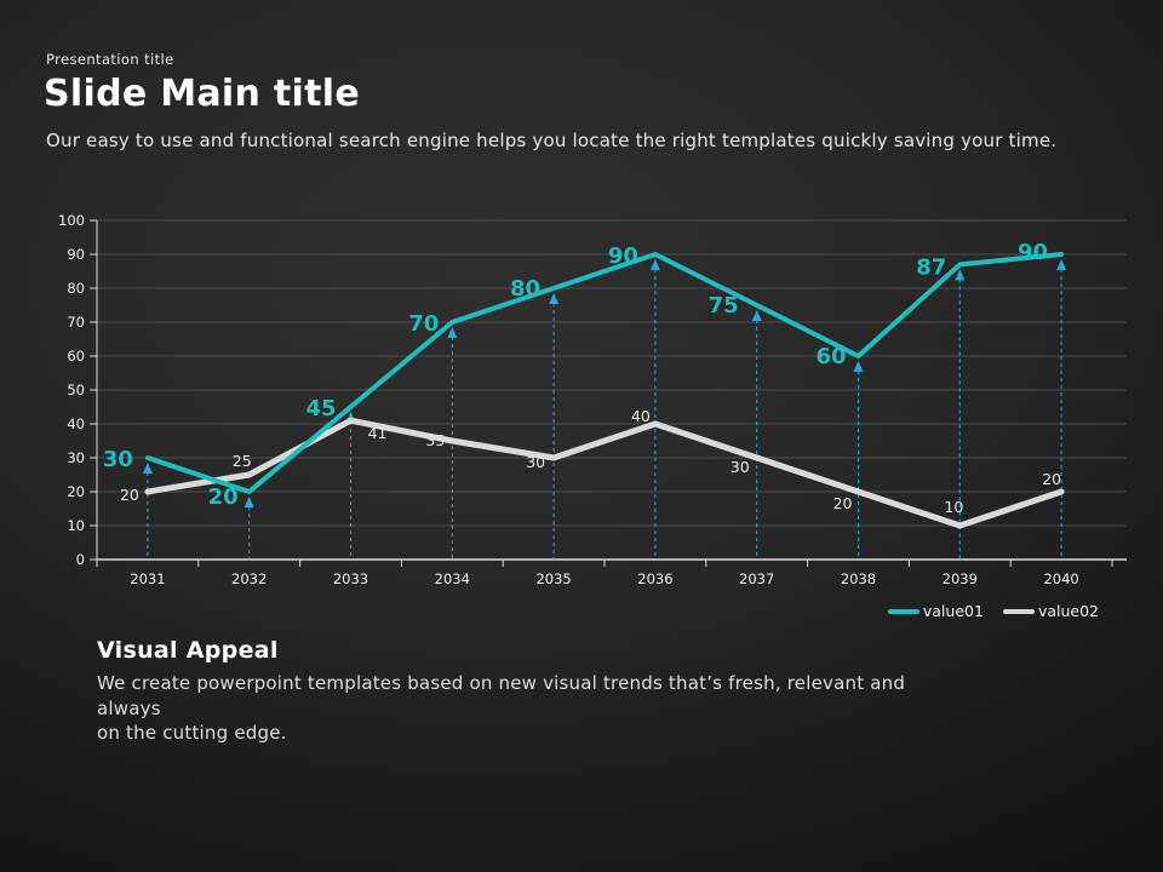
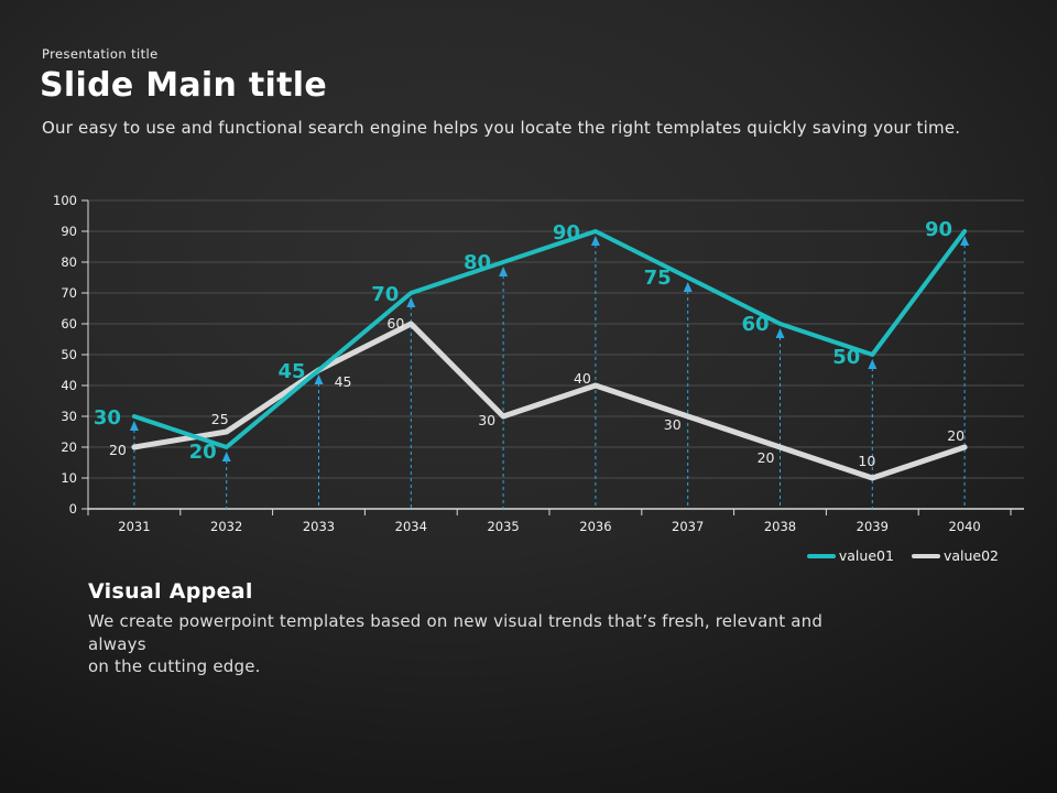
value02/2033: 41 -> 45
value02/2034: 35 -> 60
value01/2039: 87 -> 50
